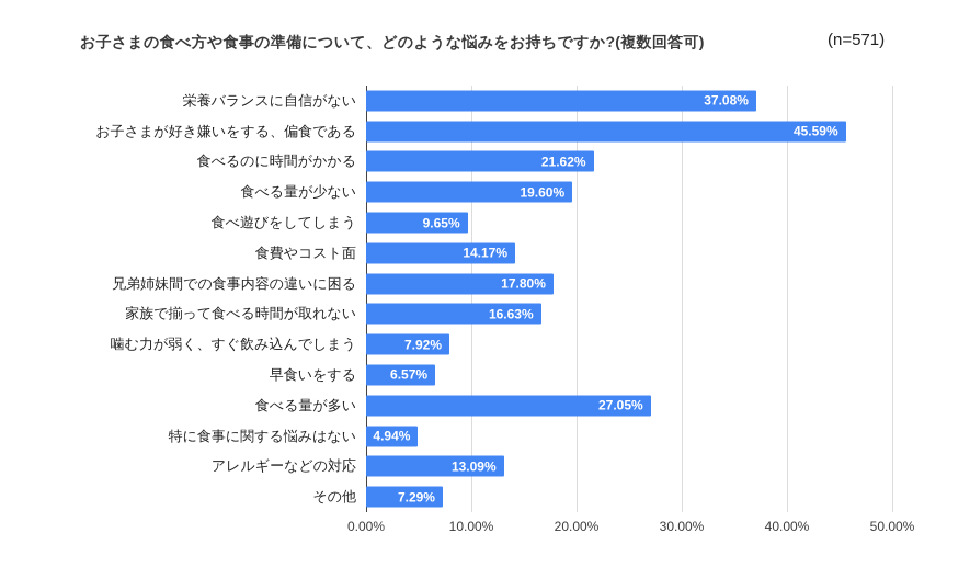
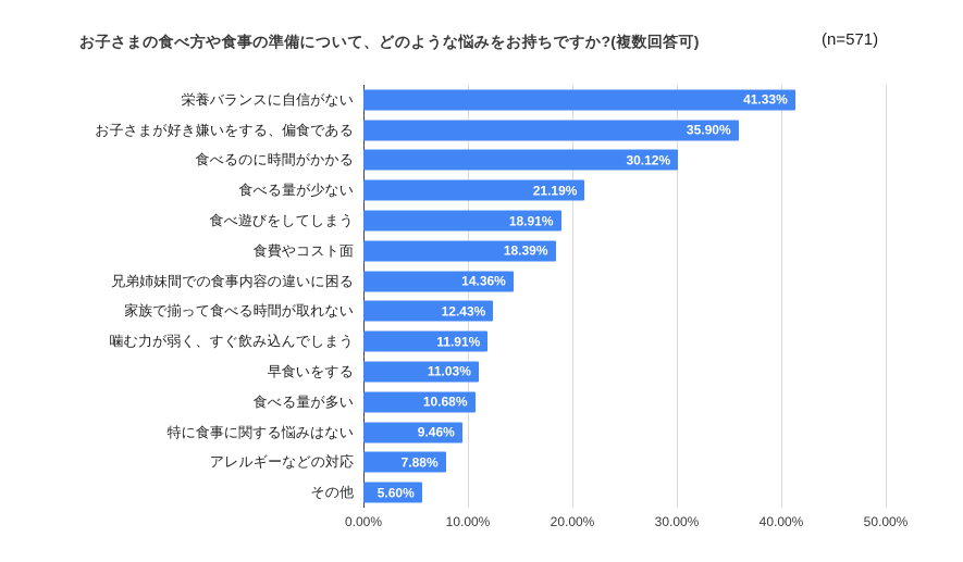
栄養バランスに自信がない: 37.08% -> 41.33%
お子さまが好き嫌いをする、偏食である: 45.59% -> 35.90%
食べるのに時間がかかる: 21.62% -> 30.12%
食べる量が少ない: 19.60% -> 21.19%
食べ遊びをしてしまう: 9.65% -> 18.91%
食費やコスト面: 14.17% -> 18.39%
兄弟姉妹間での食事内容の違いに困る: 17.80% -> 14.36%
家族で揃って食べる時間が取れない: 16.63% -> 12.43%
噛む力が弱く、すぐ飲み込んでしまう: 7.92% -> 11.91%
早食いをする: 6.57% -> 11.03%
食べる量が多い: 27.05% -> 10.68%
特に食事に関する悩みはない: 4.94% -> 9.46%
アレルギーなどの対応: 13.09% -> 7.88%
その他: 7.29% -> 5.60%
